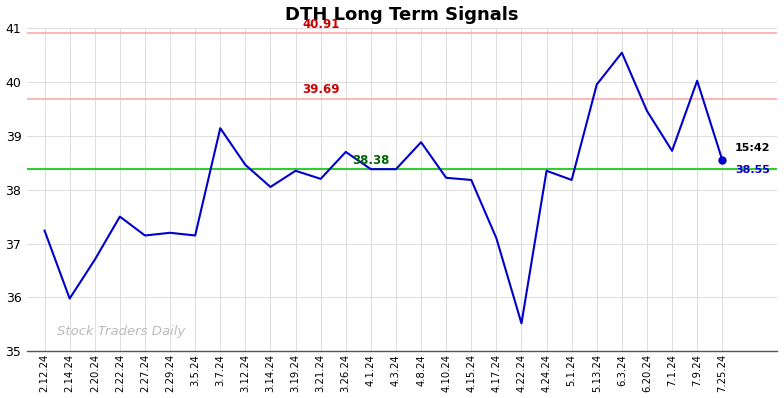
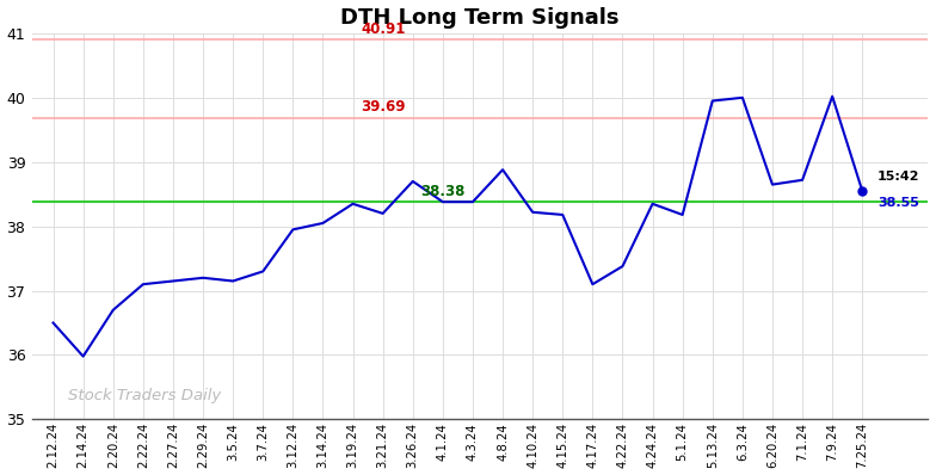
2.12.24: 37.24 -> 36.50
2.22.24: 37.50 -> 37.10
3.7.24: 39.14 -> 37.30
3.12.24: 38.46 -> 37.95
4.22.24: 35.52 -> 37.38
6.3.24: 40.54 -> 40.00
6.20.24: 39.46 -> 38.65
